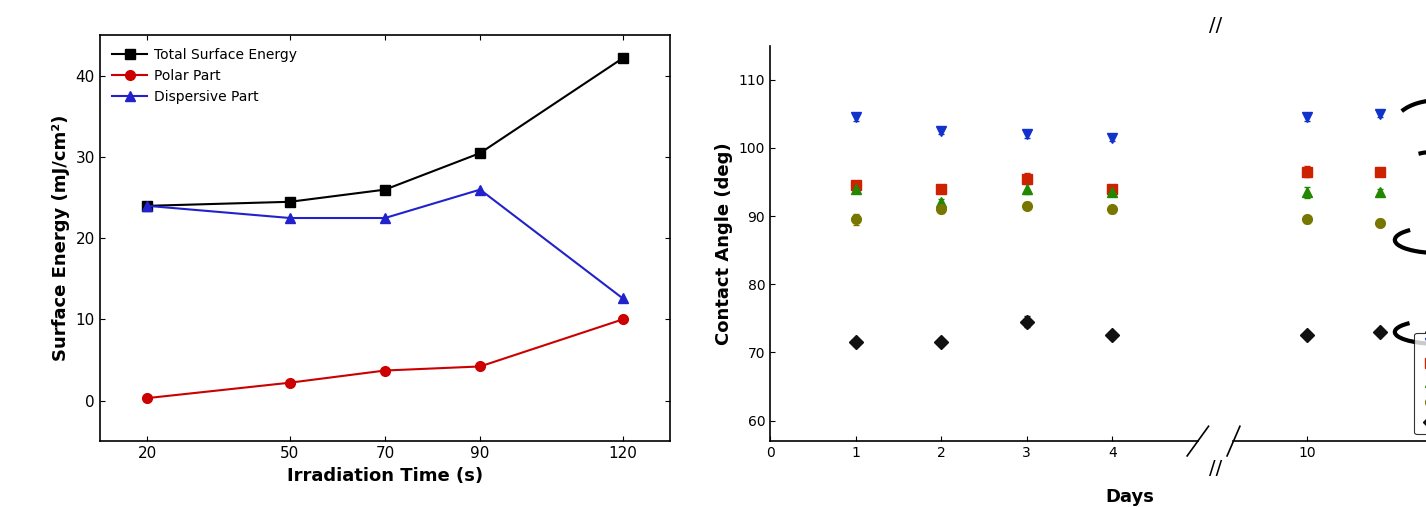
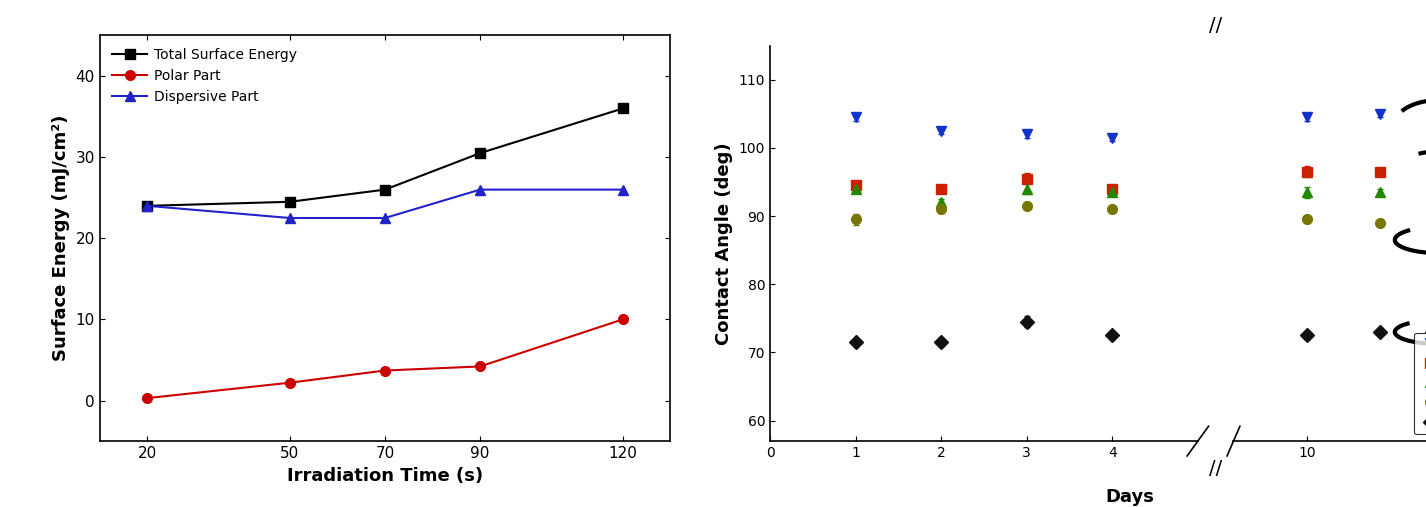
Total Surface Energy/120: 42.2 -> 36.0
Dispersive Part/120: 12.6 -> 26.0
